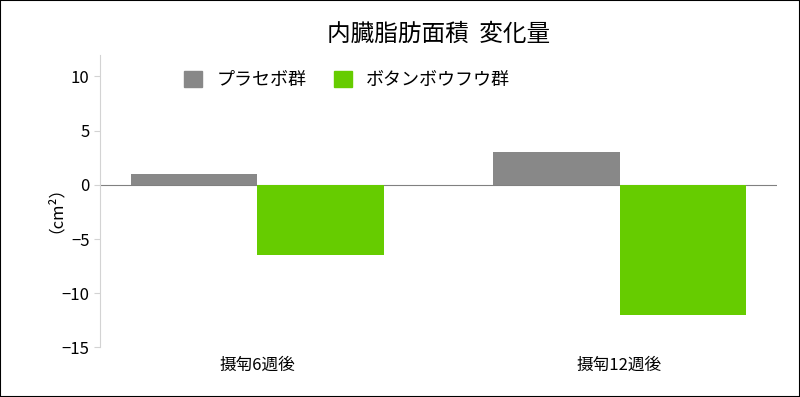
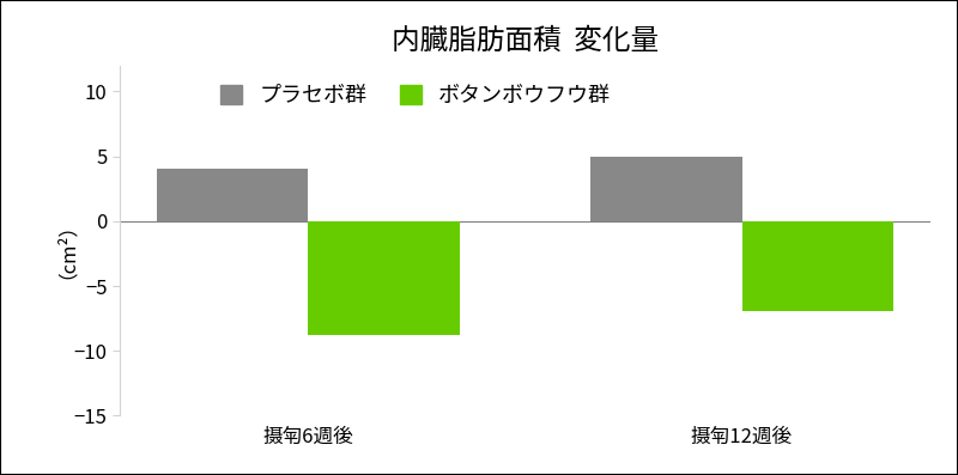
プラセボ群/摄匉6週後: 1 -> 4
ボタンボウフウ群/摄匉6週後: -6.5 -> -8.8
プラセボ群/摄匉12週後: 3 -> 5
ボタンボウフウ群/摄匉12週後: -12.0 -> -6.9
